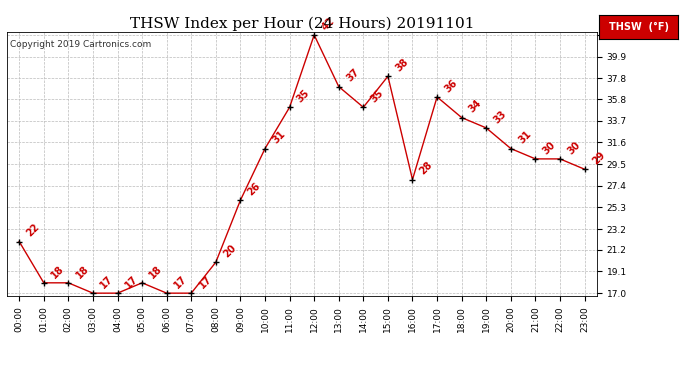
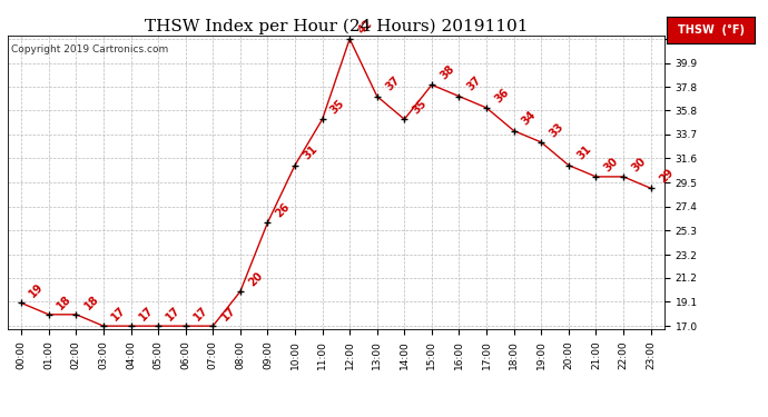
00:00: 22 -> 19
05:00: 18 -> 17
16:00: 28 -> 37
